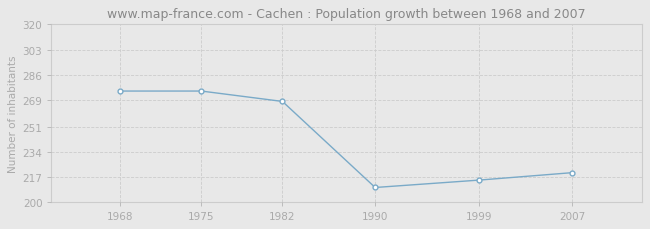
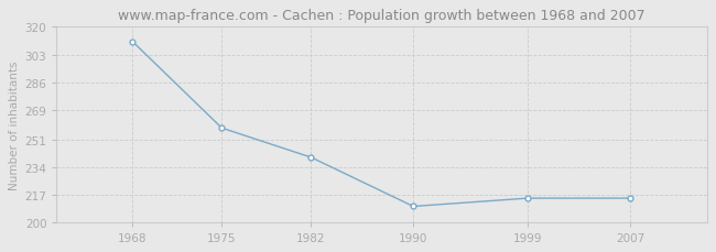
1968: 275 -> 311
1975: 275 -> 258
1982: 268 -> 240
2007: 220 -> 215
